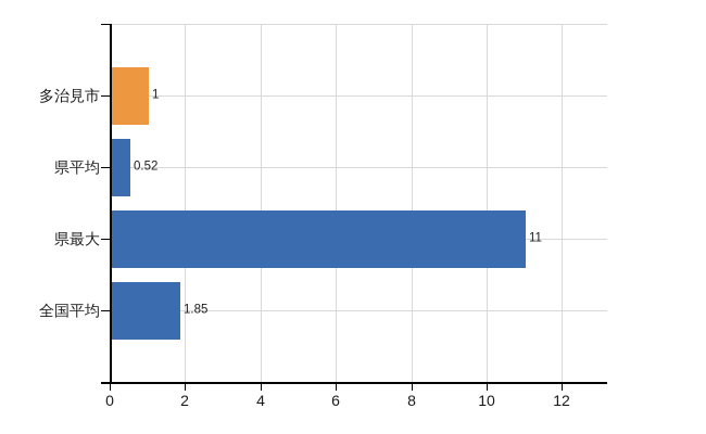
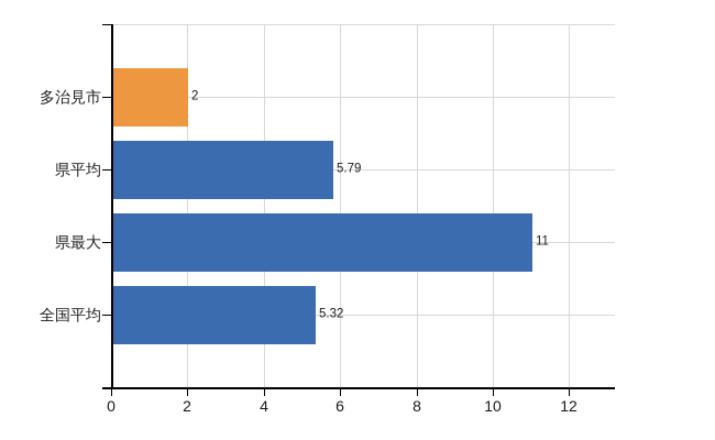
多治見市: 1 -> 2
県平均: 0.52 -> 5.79
全国平均: 1.85 -> 5.32
